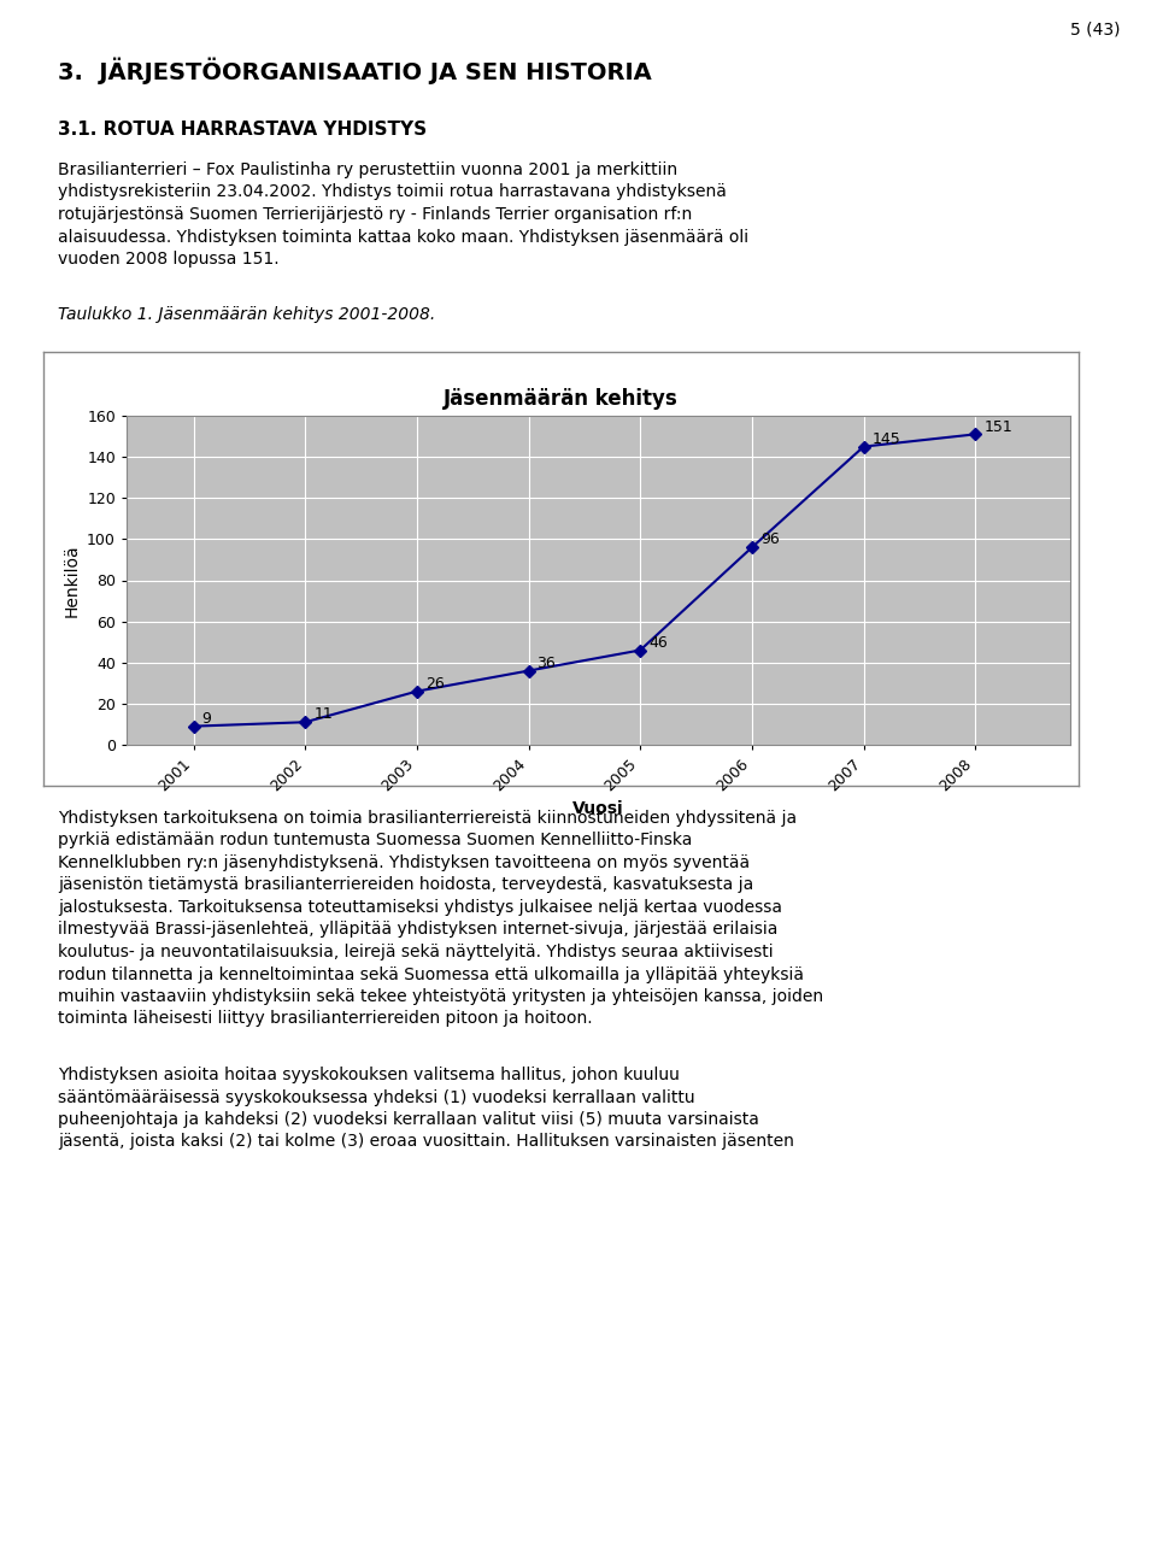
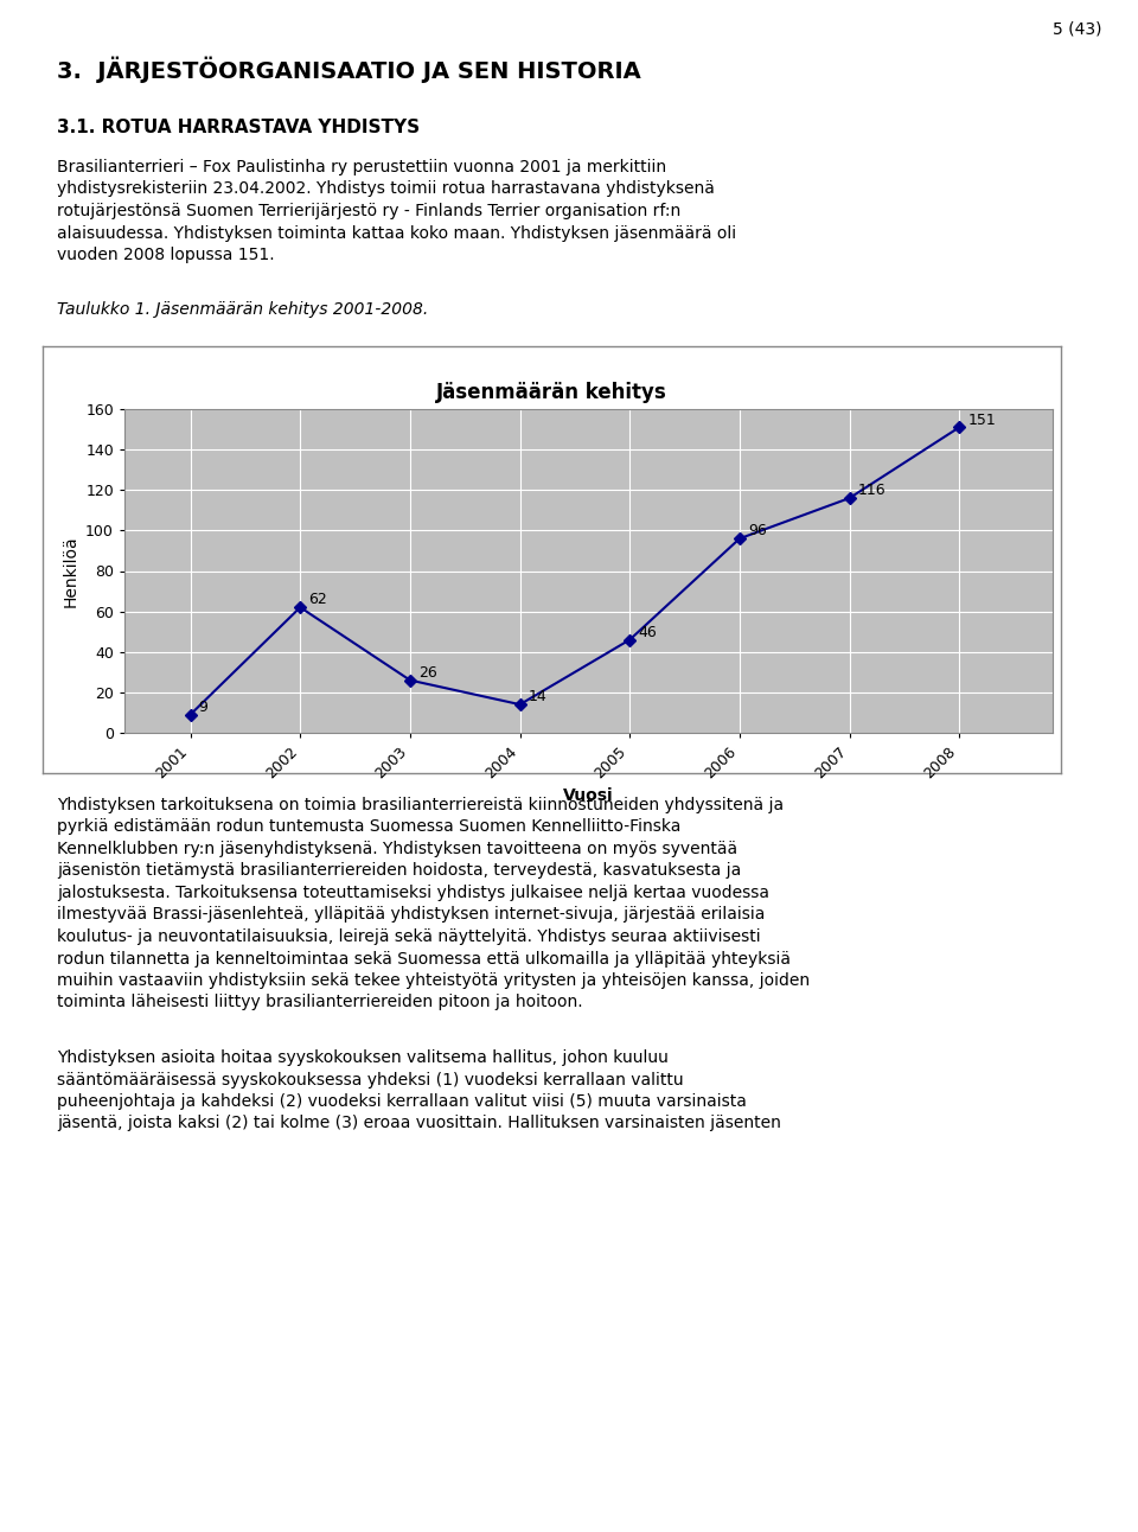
2002: 11 -> 62
2004: 36 -> 14
2007: 145 -> 116
